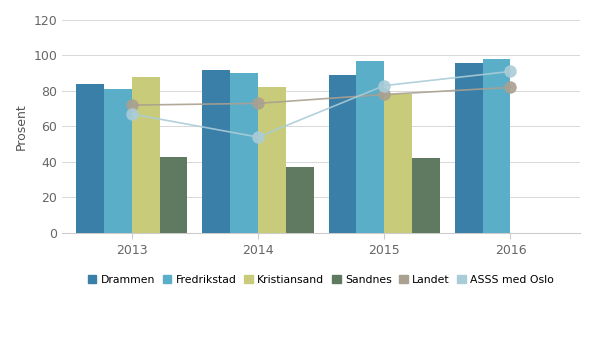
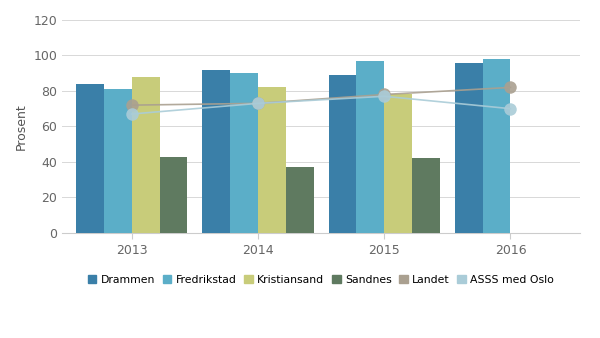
ASSS med Oslo/2014: 54 -> 73
ASSS med Oslo/2015: 83 -> 77
ASSS med Oslo/2016: 91 -> 70
